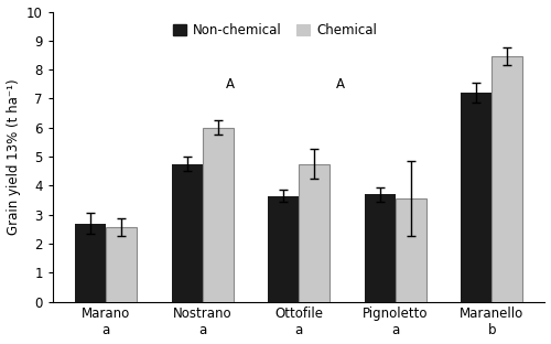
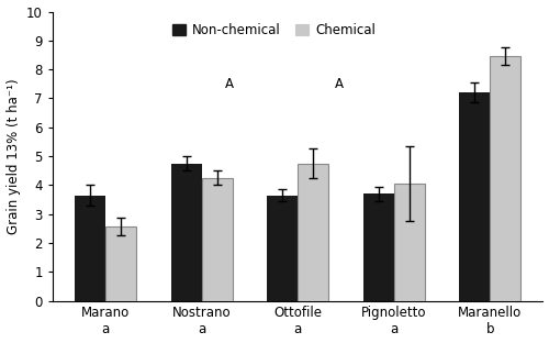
Non-chemical/Marano a: 2.70 -> 3.65
Chemical/Nostrano a: 6.00 -> 4.25
Chemical/Pignoletto a: 3.55 -> 4.05
